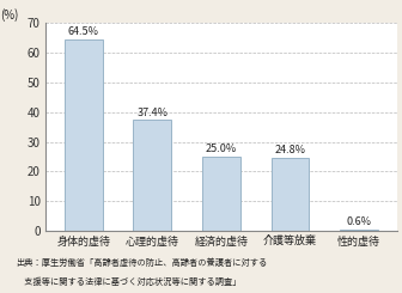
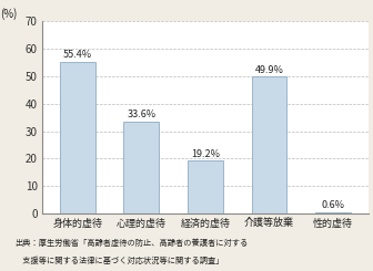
身体的虚待: 64.5% -> 55.4%
心理的虚待: 37.4% -> 33.6%
経済的虚待: 25.0% -> 19.2%
介護等放棄: 24.8% -> 49.9%
